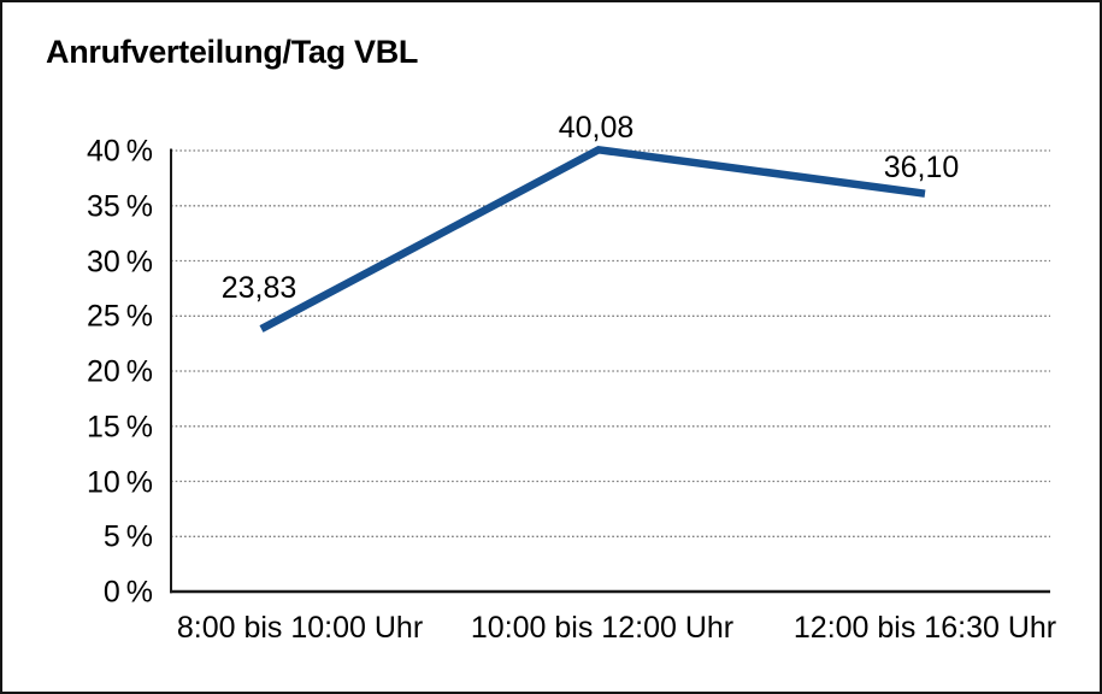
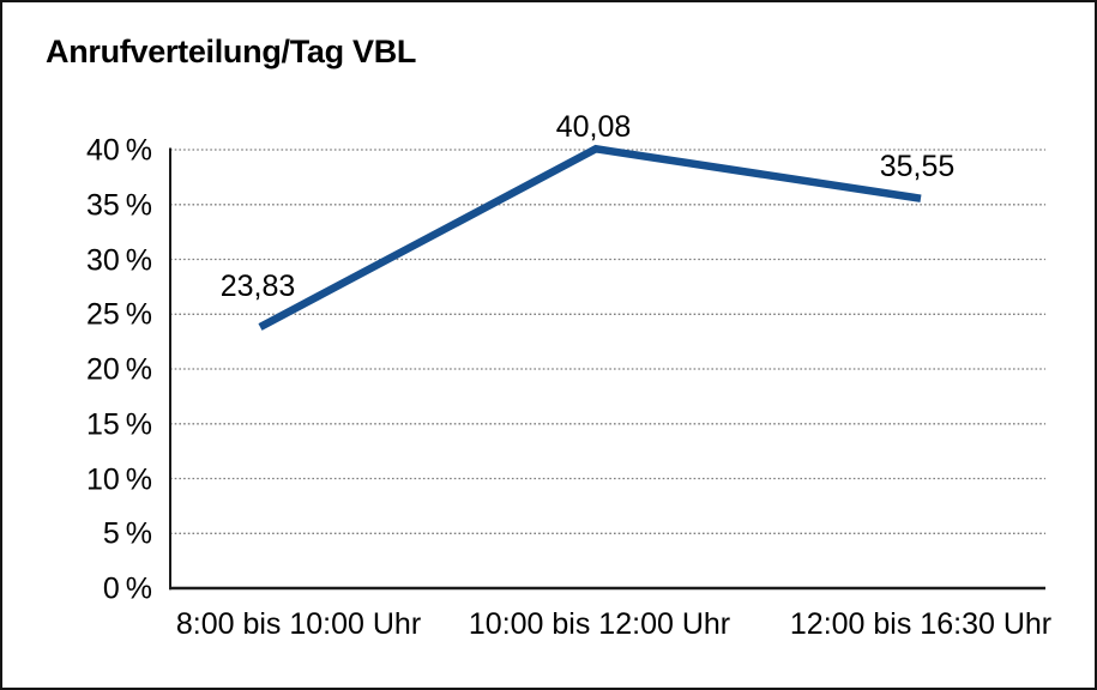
12:00 bis 16:30 Uhr: 36,10 -> 35,55
